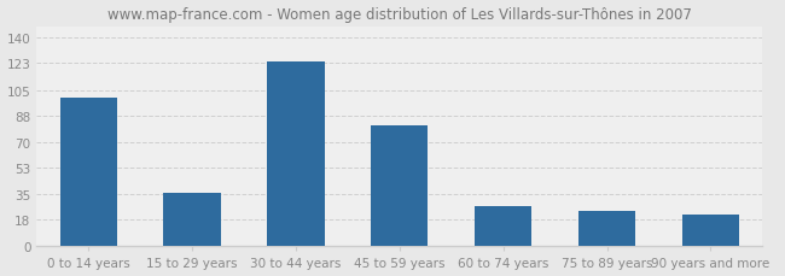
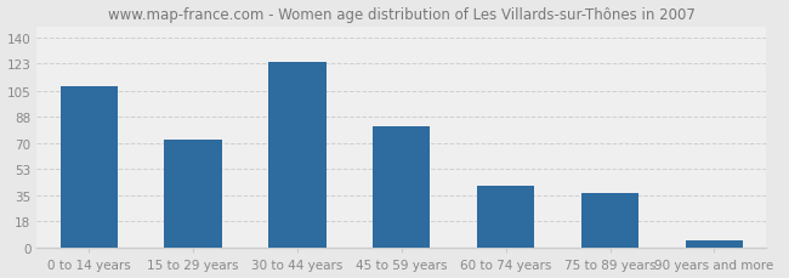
0 to 14 years: 100 -> 108
15 to 29 years: 36 -> 72
60 to 74 years: 27 -> 42
75 to 89 years: 24 -> 37
90 years and more: 21 -> 5
